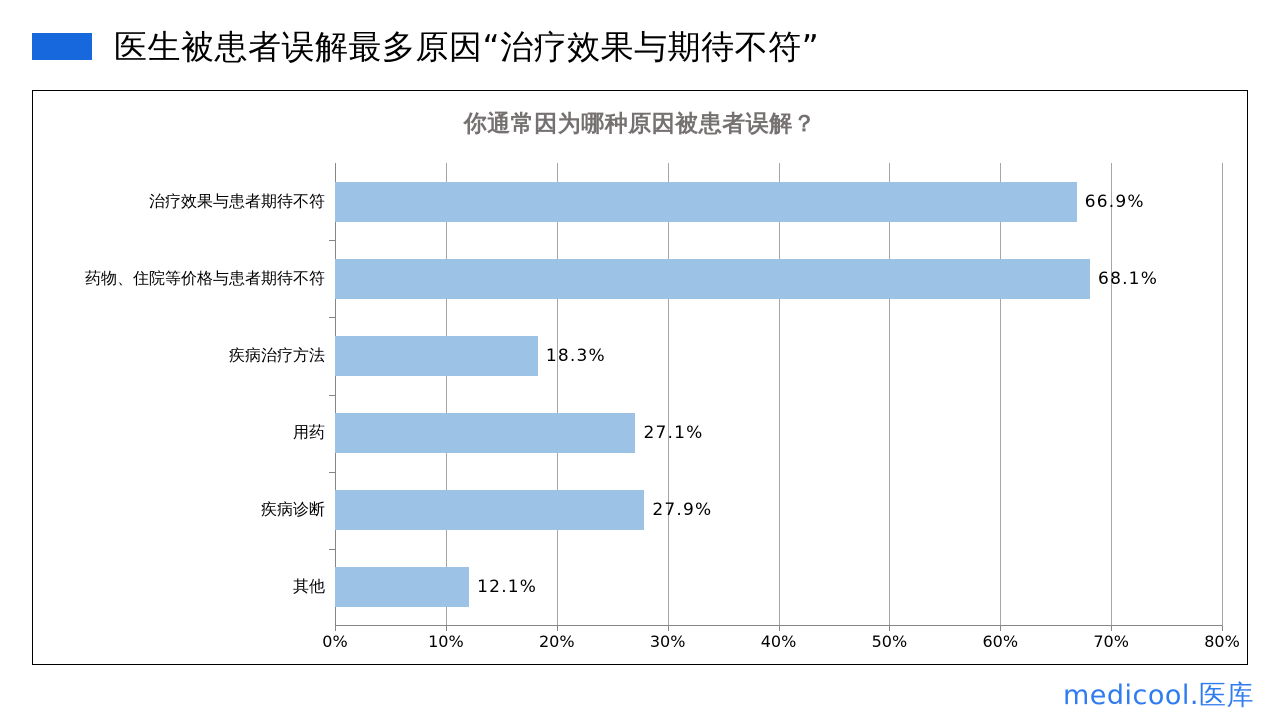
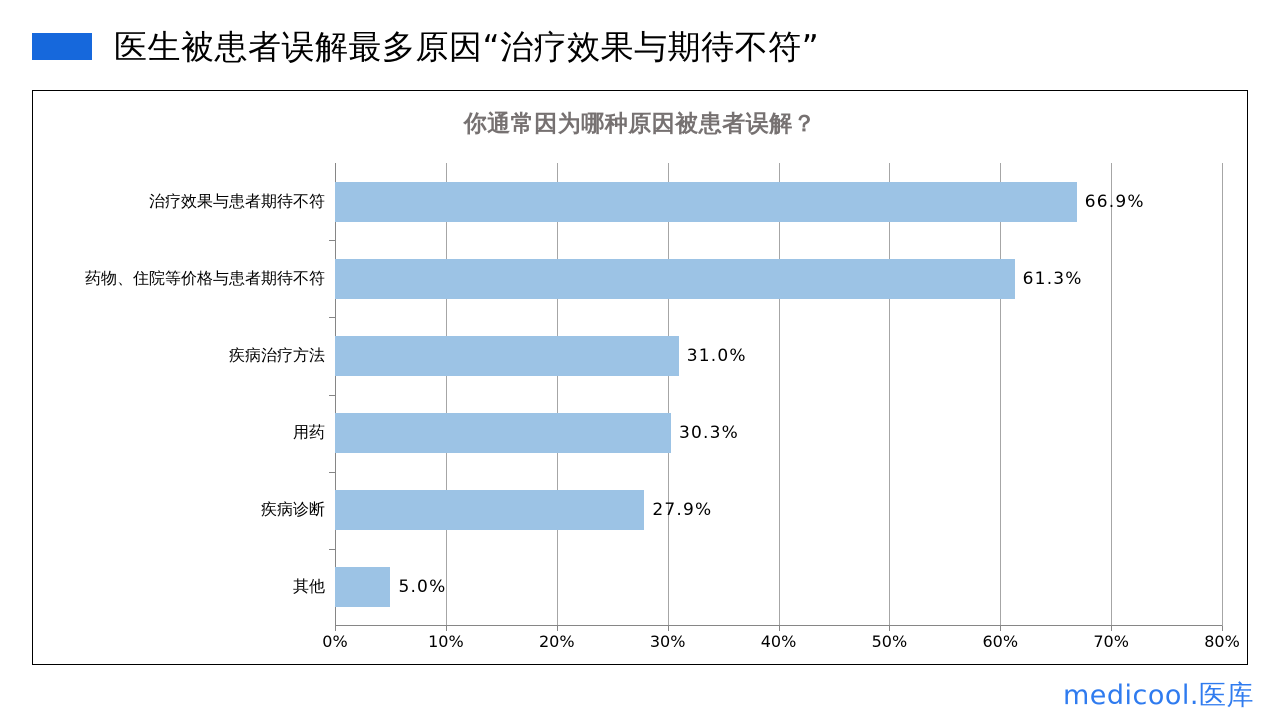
药物、住院等价格与患者期待不符: 68.1% -> 61.3%
疾病治疗方法: 18.3% -> 31.0%
用药: 27.1% -> 30.3%
其他: 12.1% -> 5.0%
